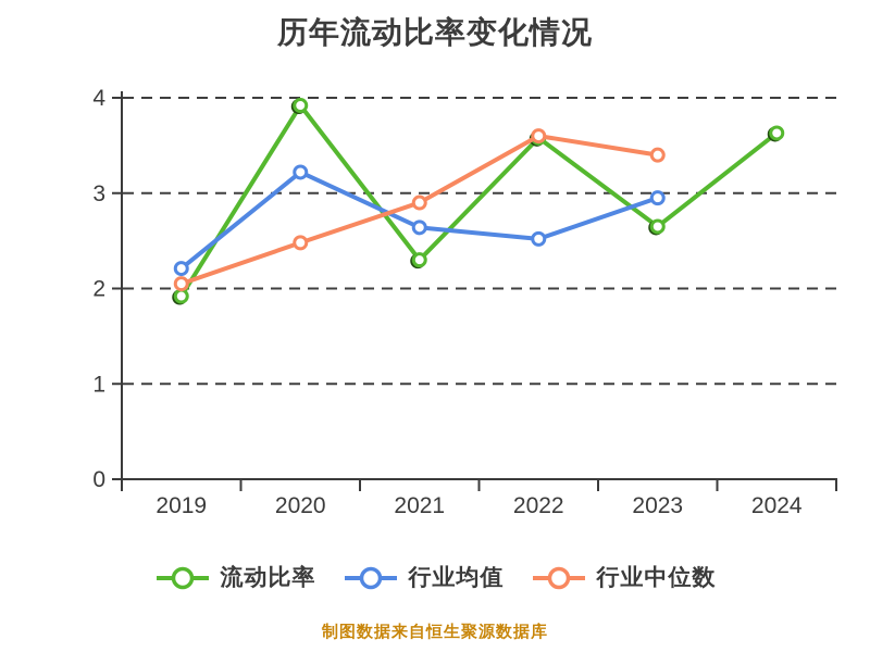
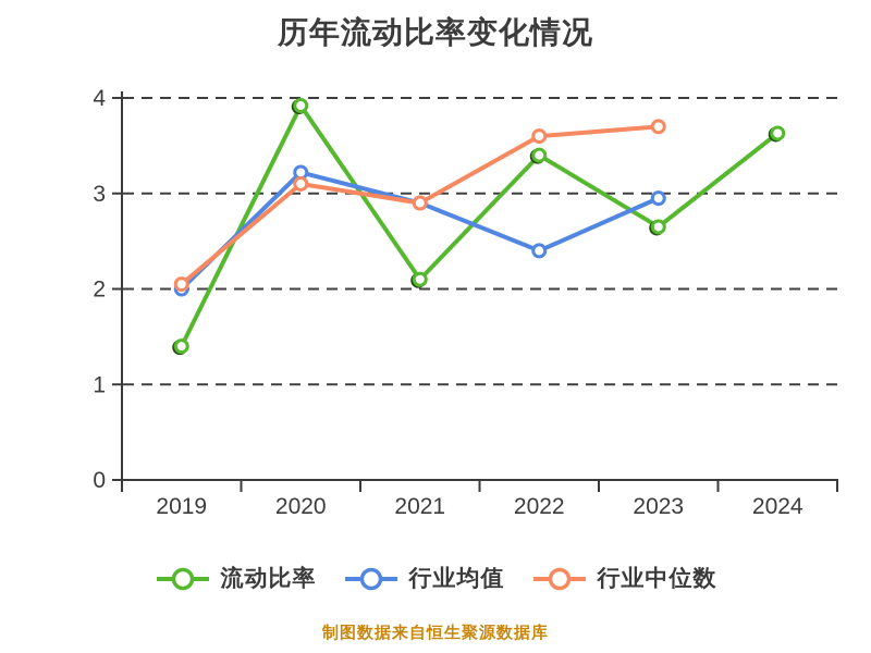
流动比率/2019: 1.9 -> 1.4
行业均值/2019: 2.2 -> 2.0
行业中位数/2020: 2.5 -> 3.1
流动比率/2021: 2.3 -> 2.1
行业均值/2021: 2.6 -> 2.9
流动比率/2022: 3.6 -> 3.4
行业均值/2022: 2.5 -> 2.4
行业中位数/2023: 3.4 -> 3.7
